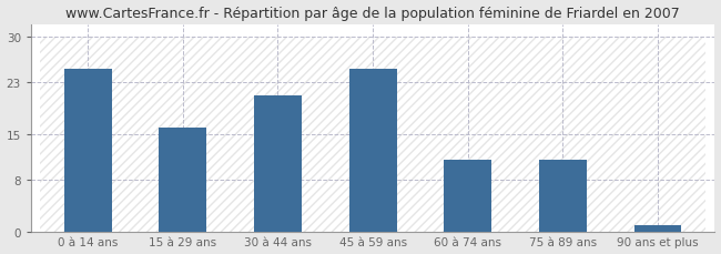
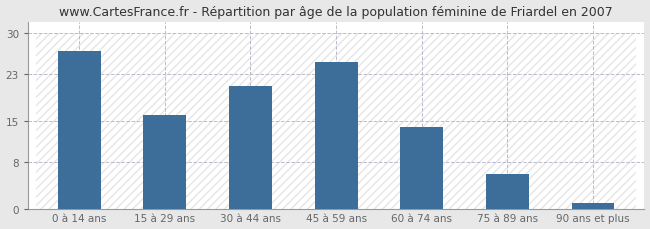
0 à 14 ans: 25 -> 27
60 à 74 ans: 11 -> 14
75 à 89 ans: 11 -> 6
